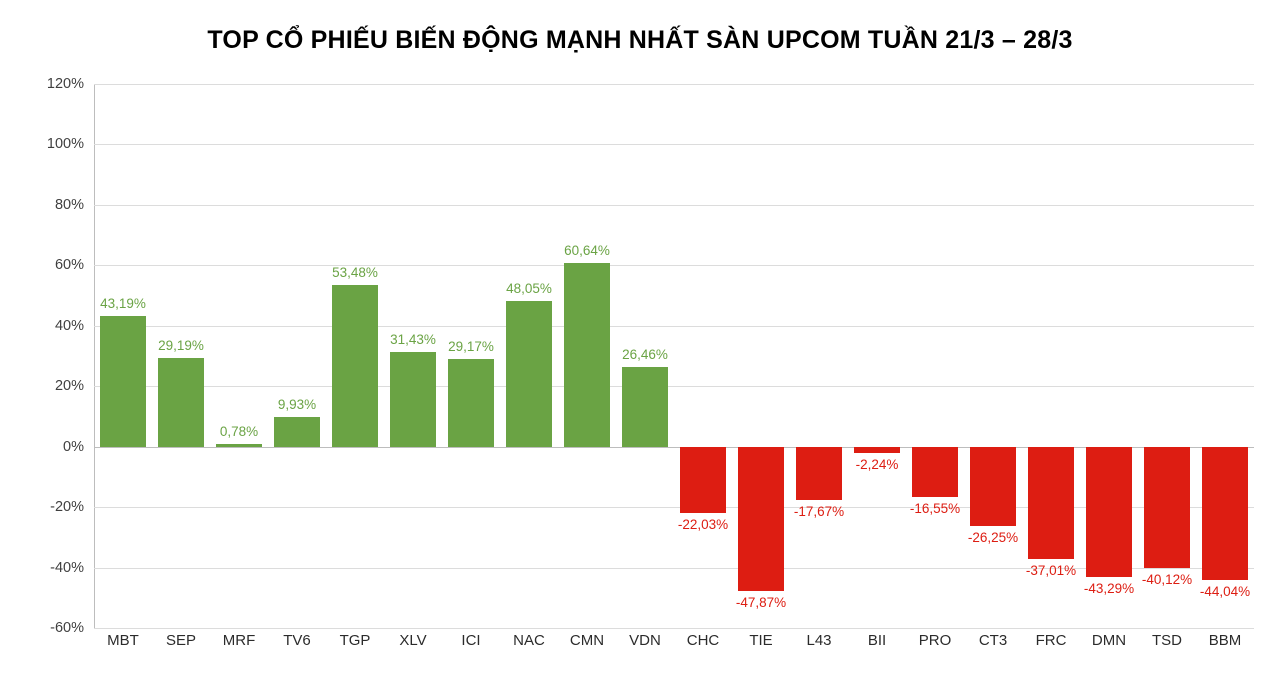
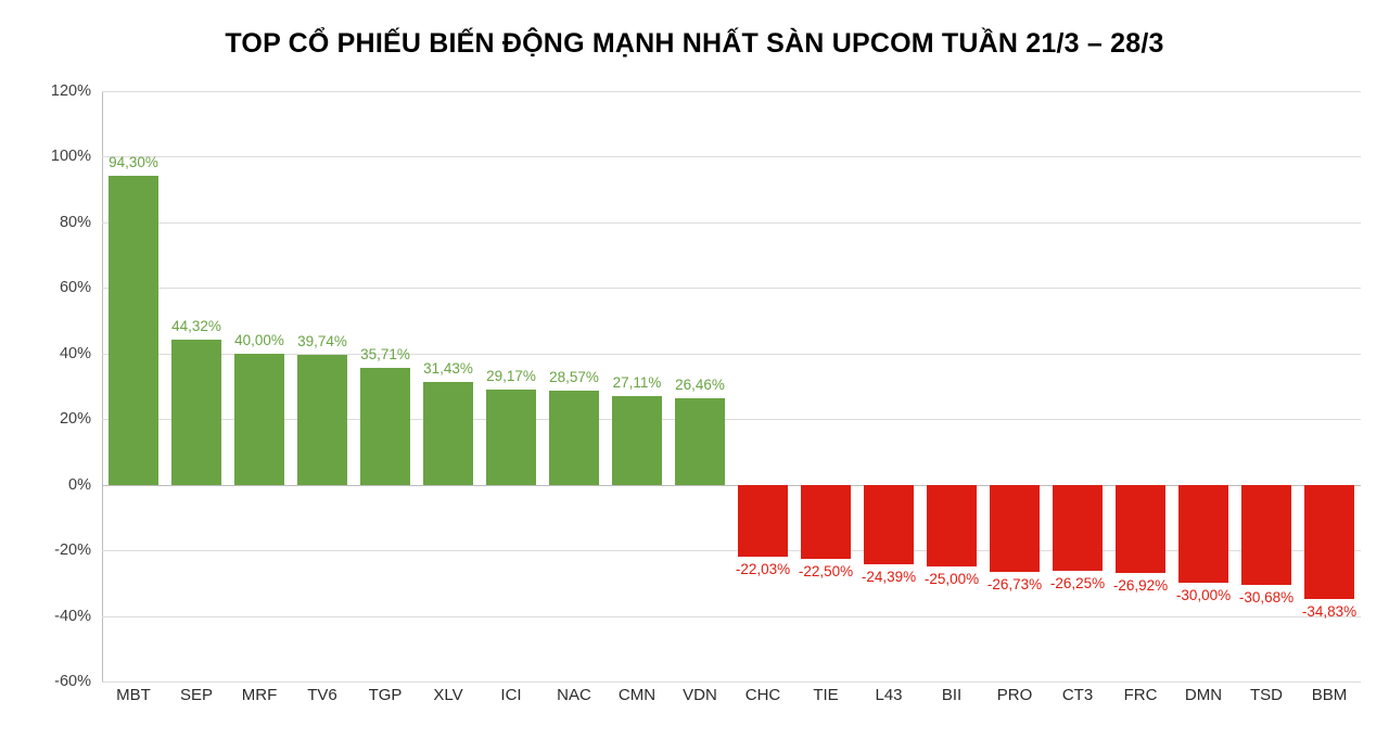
MBT: 43,19% -> 94,30%
SEP: 29,19% -> 44,32%
MRF: 0,78% -> 40,00%
TV6: 9,93% -> 39,74%
TGP: 53,48% -> 35,71%
NAC: 48,05% -> 28,57%
CMN: 60,64% -> 27,11%
TIE: -47,87% -> -22,50%
L43: -17,67% -> -24,39%
BII: -2,24% -> -25,00%
PRO: -16,55% -> -26,73%
FRC: -37,01% -> -26,92%
DMN: -43,29% -> -30,00%
TSD: -40,12% -> -30,68%
BBM: -44,04% -> -34,83%
